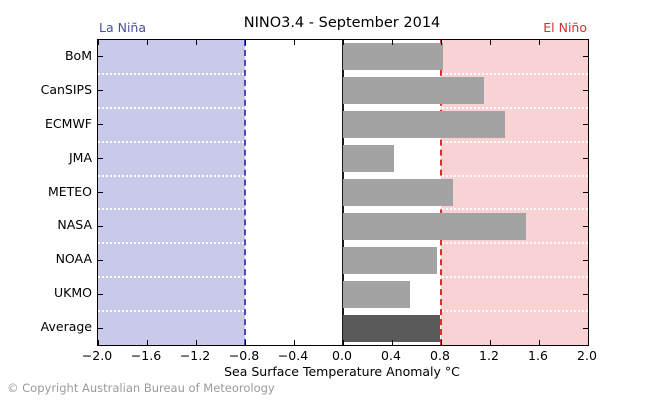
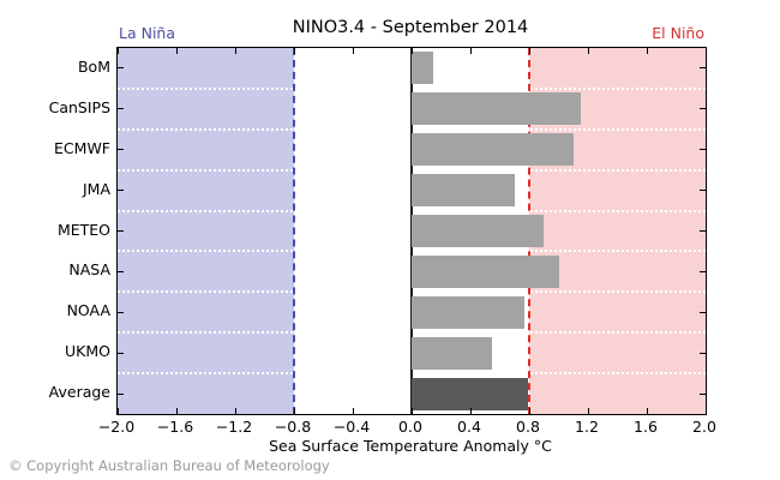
BoM: 0.82 -> 0.15
ECMWF: 1.32 -> 1.10
JMA: 0.42 -> 0.70
NASA: 1.49 -> 1.00
